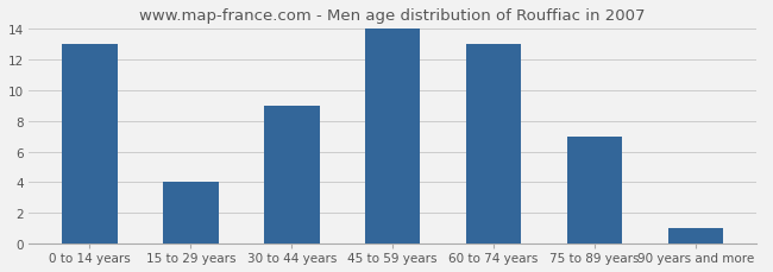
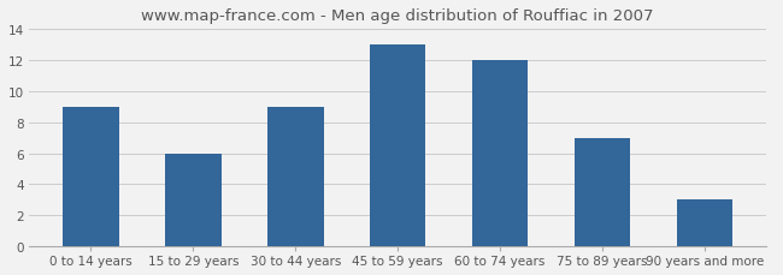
0 to 14 years: 13 -> 9
15 to 29 years: 4 -> 6
45 to 59 years: 14 -> 13
60 to 74 years: 13 -> 12
90 years and more: 1 -> 3
